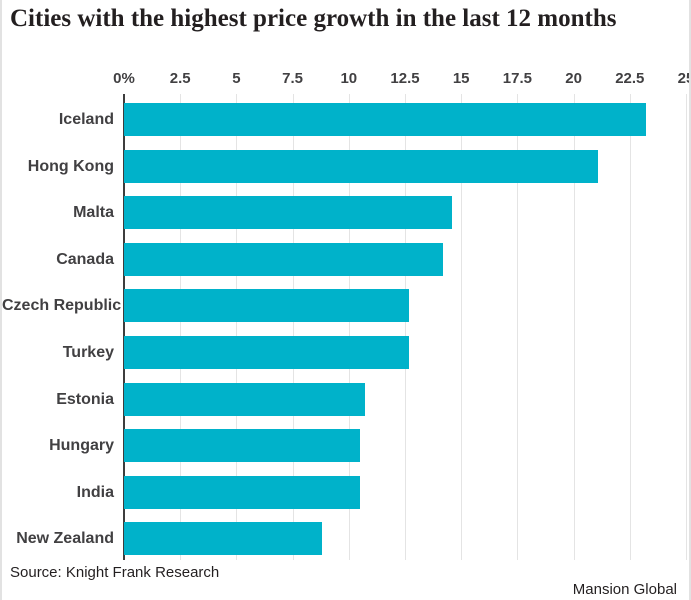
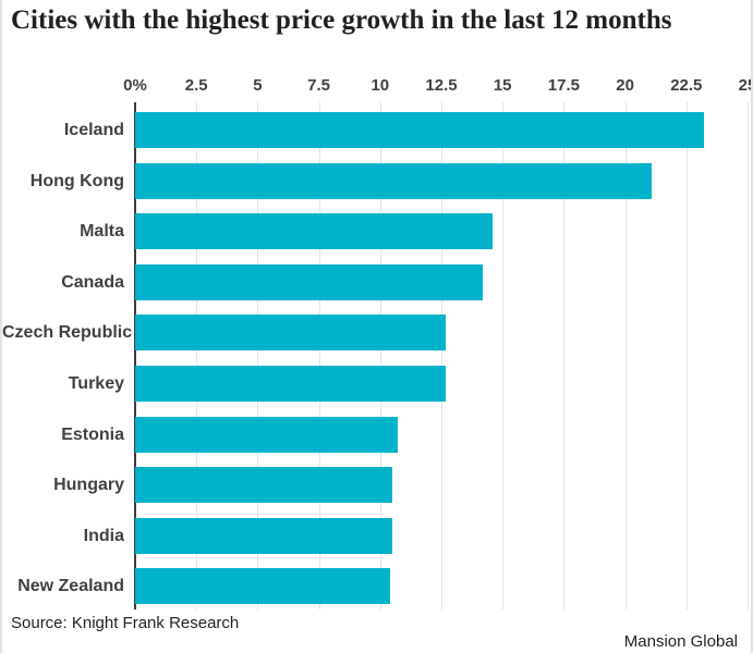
New Zealand: 8.8 -> 10.4
